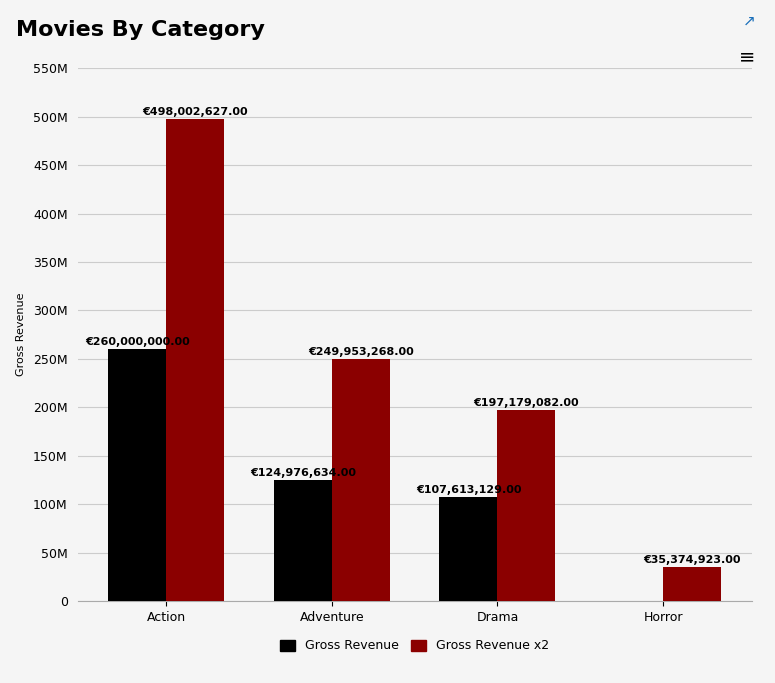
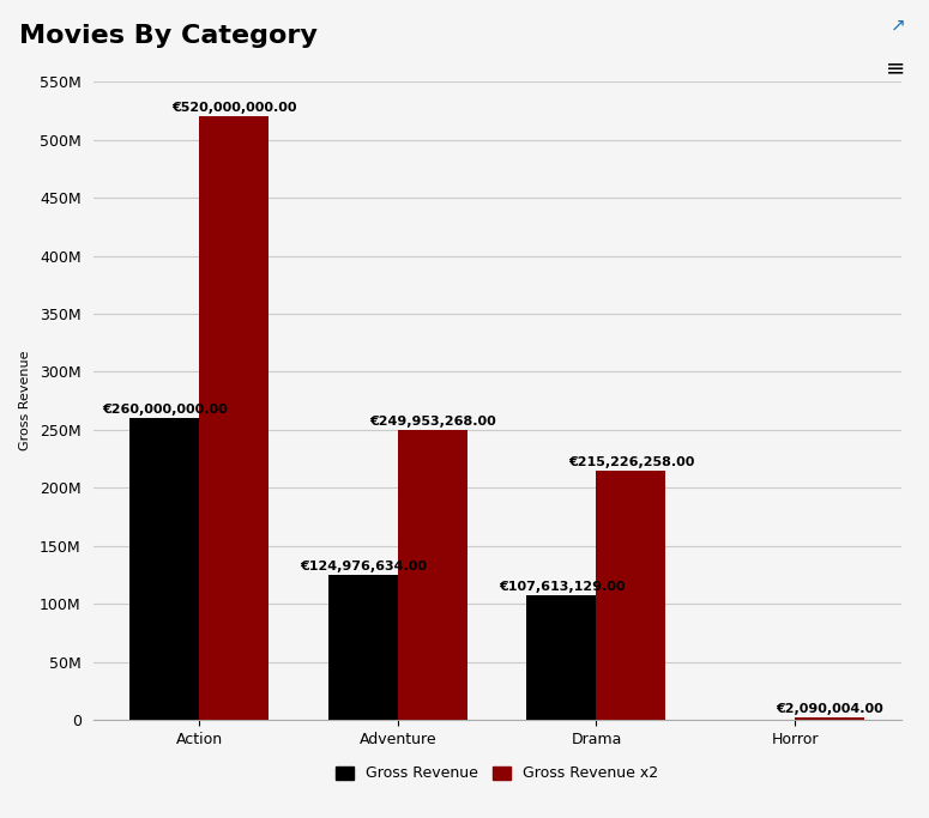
Gross Revenue x2/Action: €498,002,627.00 -> €520,000,000.00
Gross Revenue x2/Drama: €197,179,082.00 -> €215,226,258.00
Gross Revenue x2/Horror: €35,374,923.00 -> €2,090,004.00
